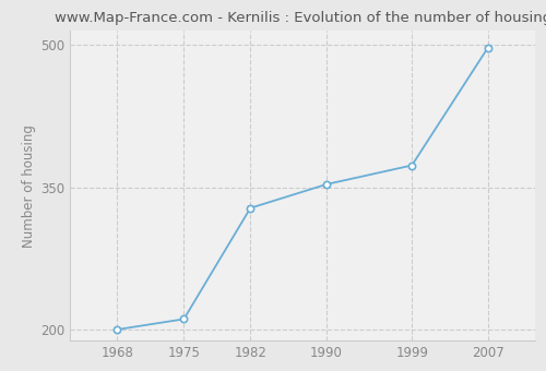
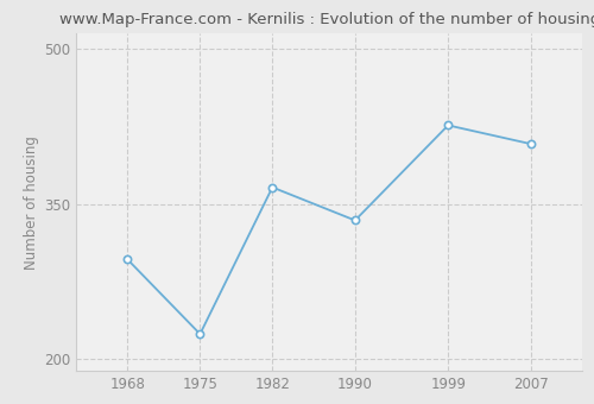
1968: 200 -> 296
1975: 211 -> 224
1982: 328 -> 366
1990: 353 -> 334
1999: 373 -> 426
2007: 497 -> 408
